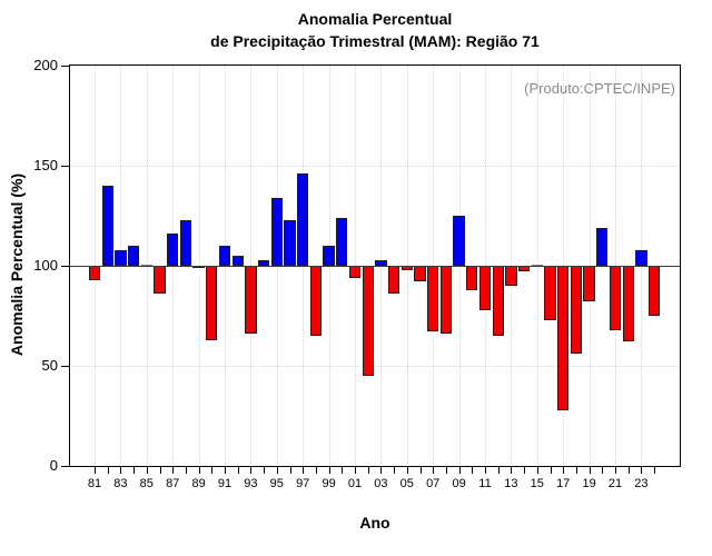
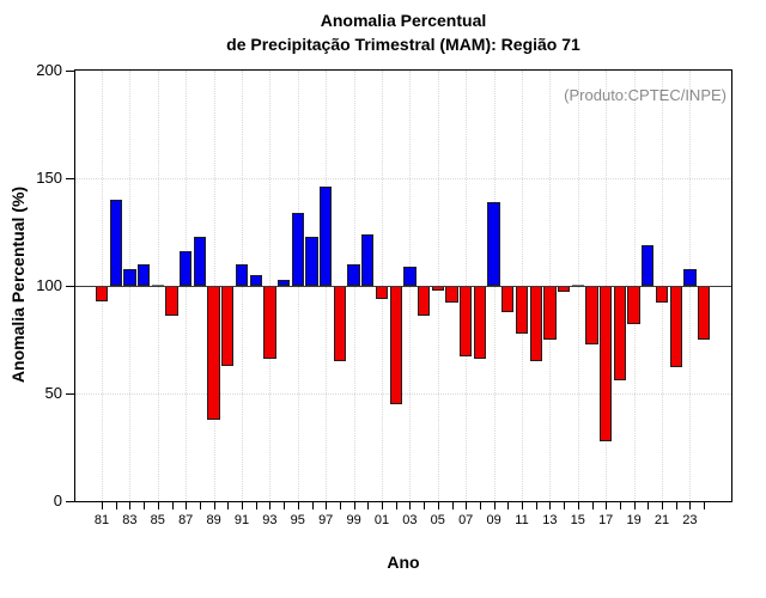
89: 99 -> 38
03: 103 -> 109
09: 125 -> 139
13: 90 -> 75
21: 68 -> 92
